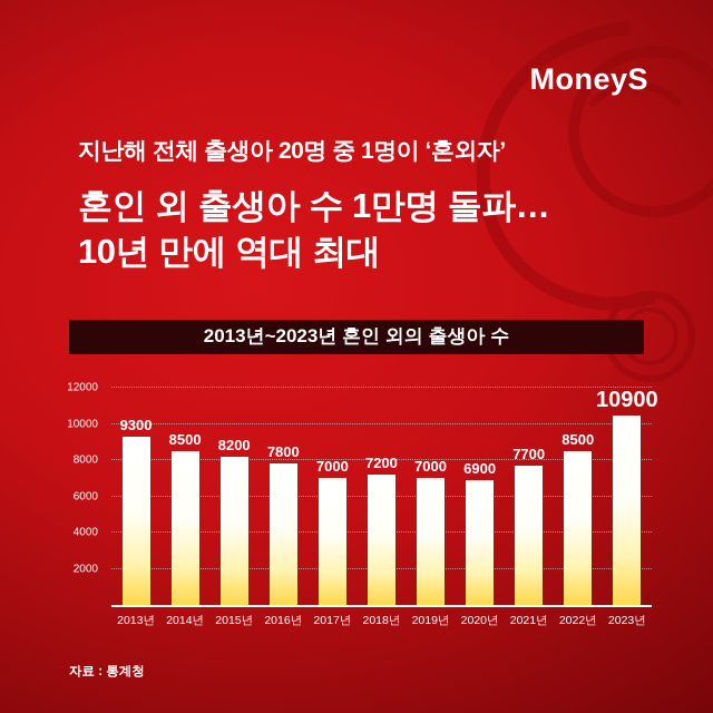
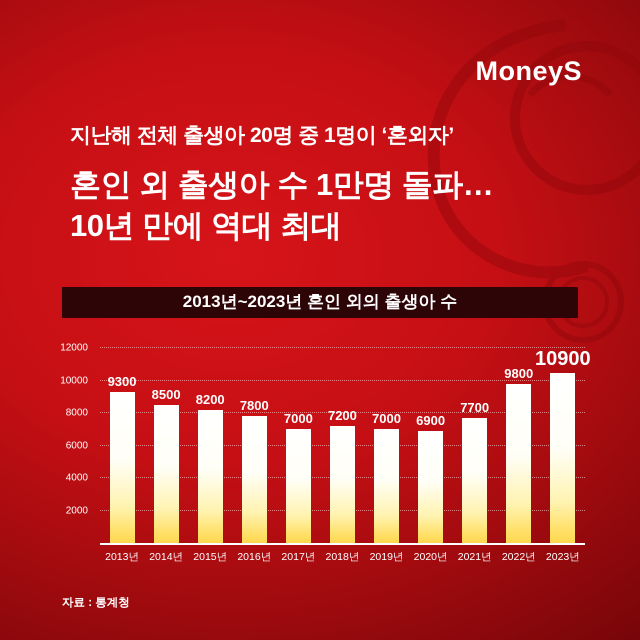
2022년: 8500 -> 9800
